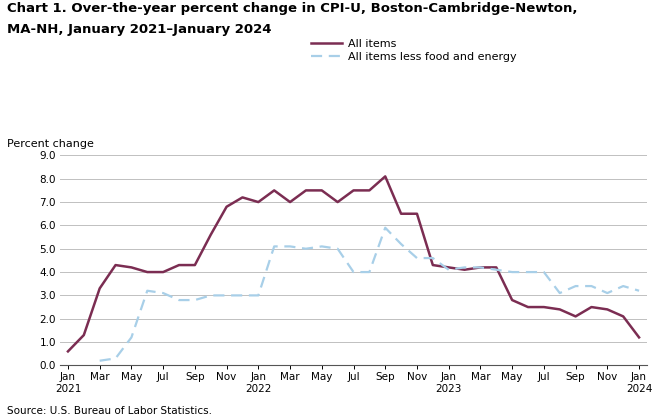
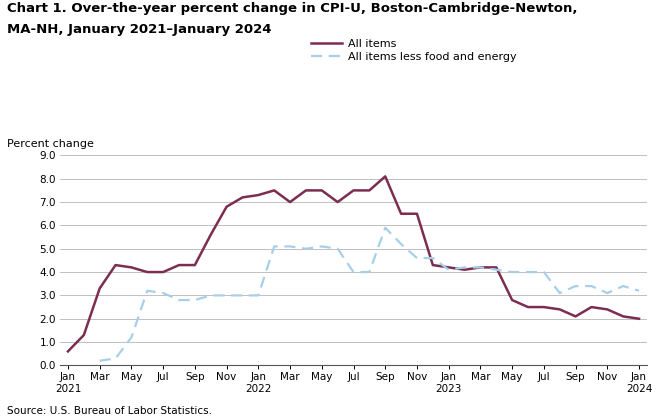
All items/Jan 2022: 7.0 -> 7.3
All items/Jan 2024: 1.2 -> 2.0
